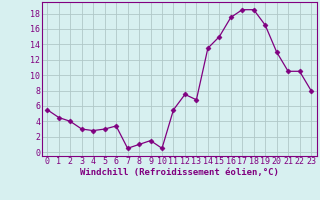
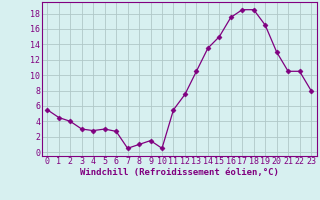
6: 3.4 -> 2.7
13: 6.8 -> 10.5
